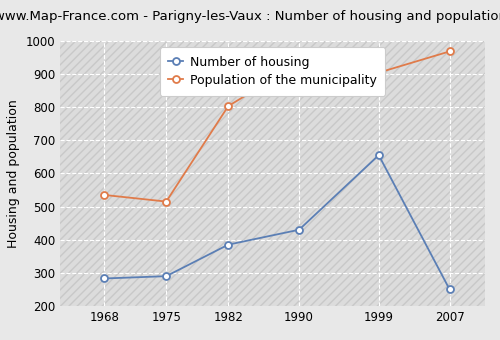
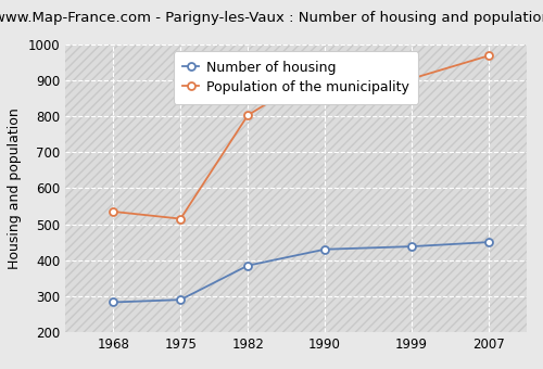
Number of housing/1999: 655 -> 438
Number of housing/2007: 250 -> 450
